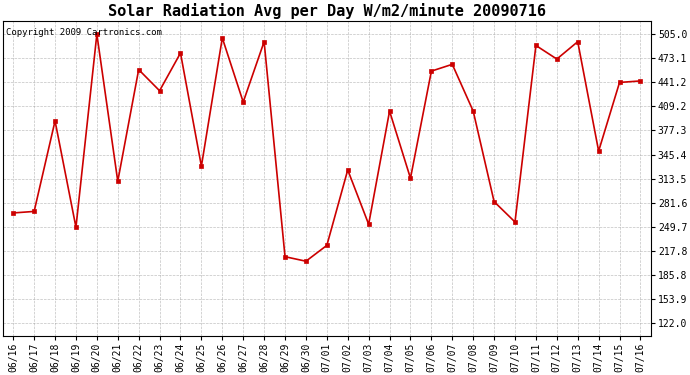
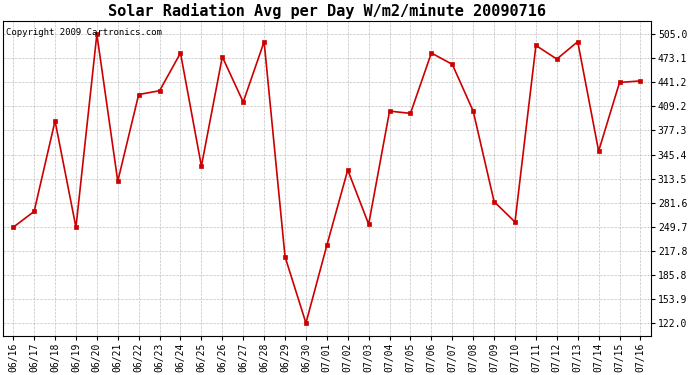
06/16: 268 -> 249
06/22: 458 -> 425
06/26: 500 -> 475
06/30: 204 -> 122
07/05: 314 -> 400
07/06: 456 -> 480
